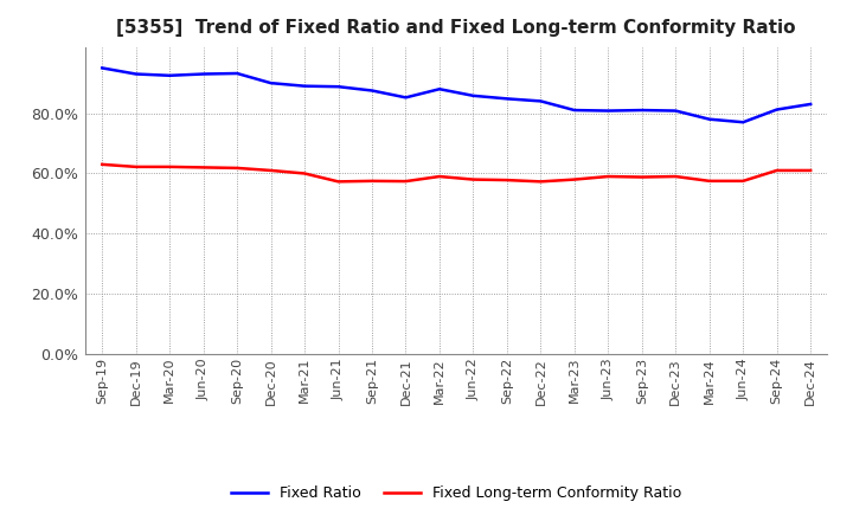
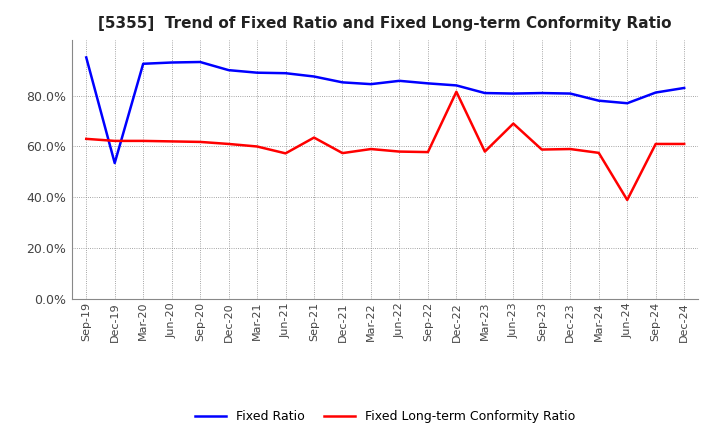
Fixed Ratio/Dec-19: 93.0% -> 53.5%
Fixed Long-term Conformity Ratio/Sep-21: 57.5% -> 63.5%
Fixed Ratio/Mar-22: 88.0% -> 84.5%
Fixed Long-term Conformity Ratio/Dec-22: 57.3% -> 81.5%
Fixed Long-term Conformity Ratio/Jun-23: 59.0% -> 69.0%
Fixed Long-term Conformity Ratio/Jun-24: 57.5% -> 39.0%
